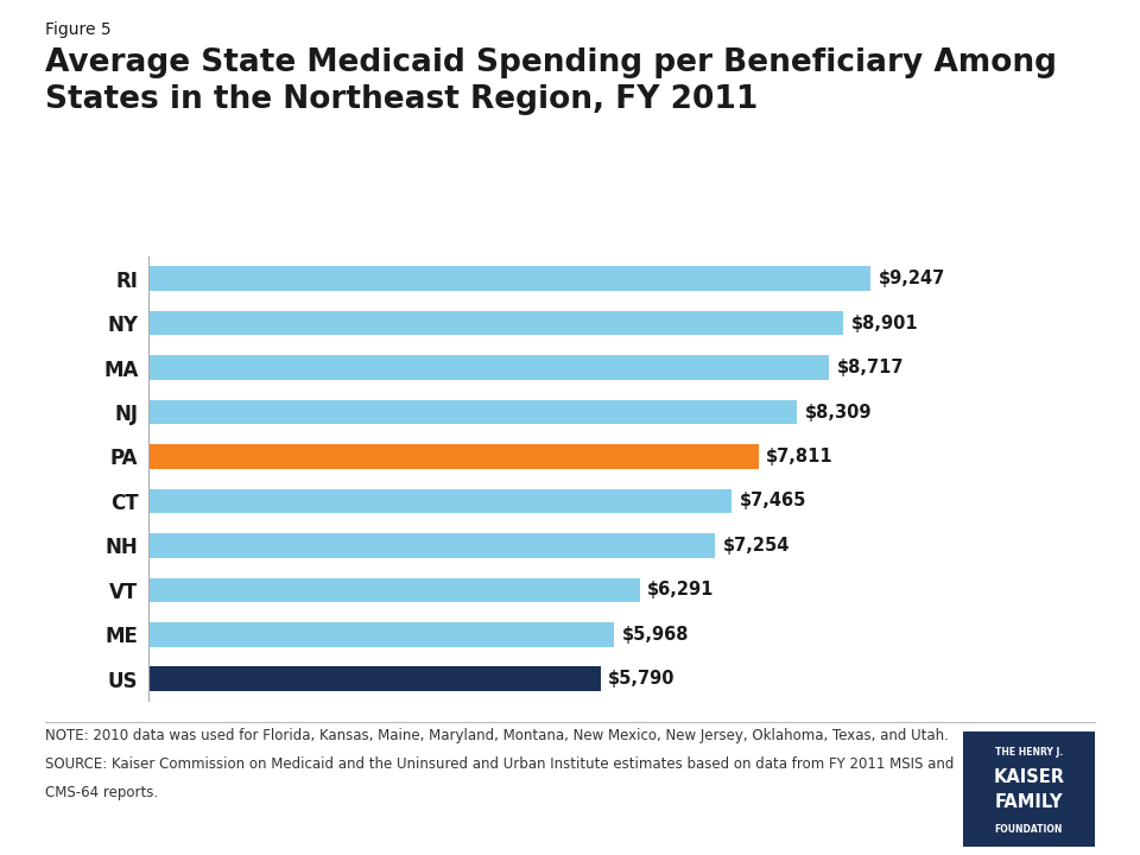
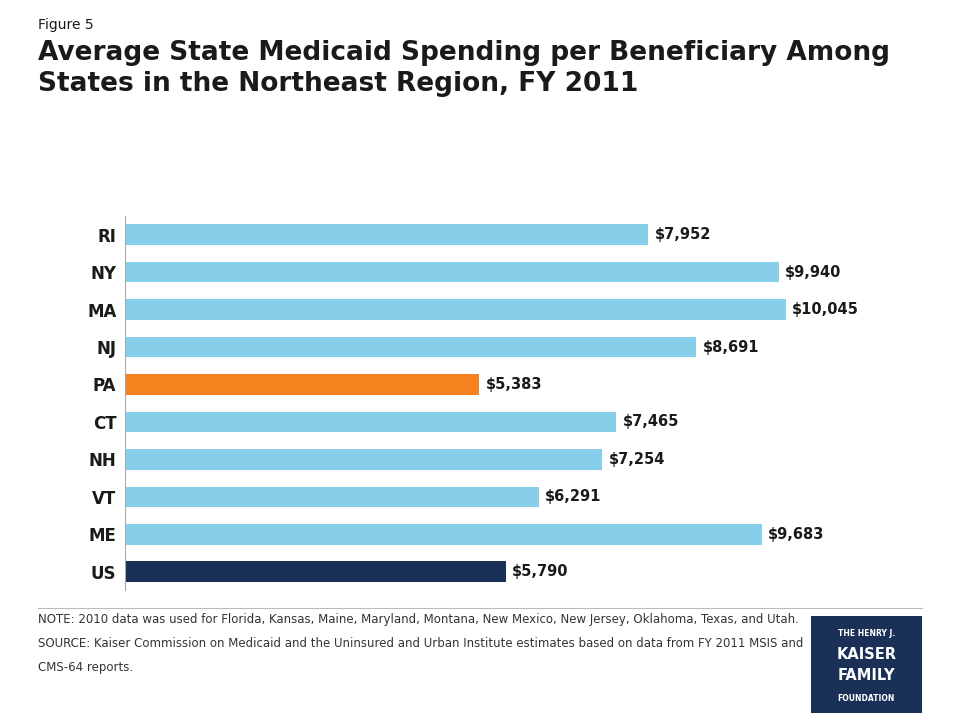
RI: $9,247 -> $7,952
NY: $8,901 -> $9,940
MA: $8,717 -> $10,045
NJ: $8,309 -> $8,691
PA: $7,811 -> $5,383
ME: $5,968 -> $9,683
